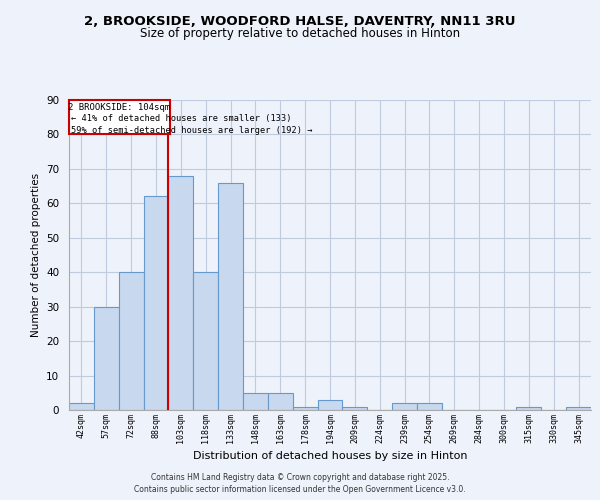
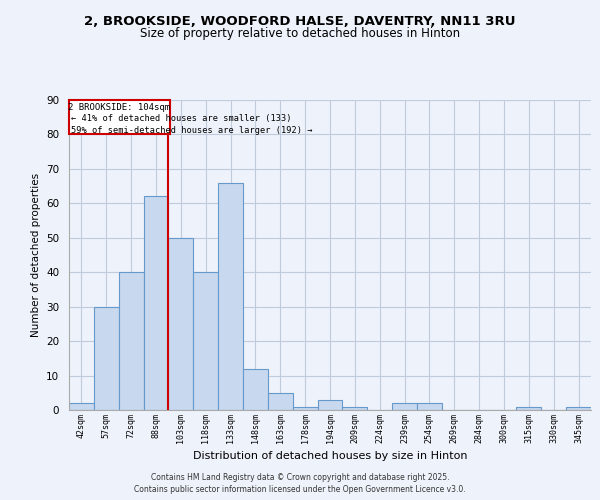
103sqm: 68 -> 50
148sqm: 5 -> 12
